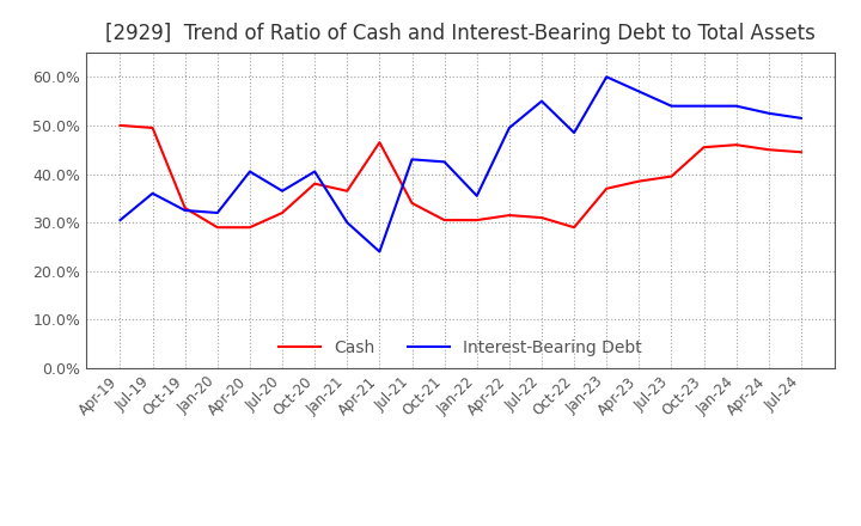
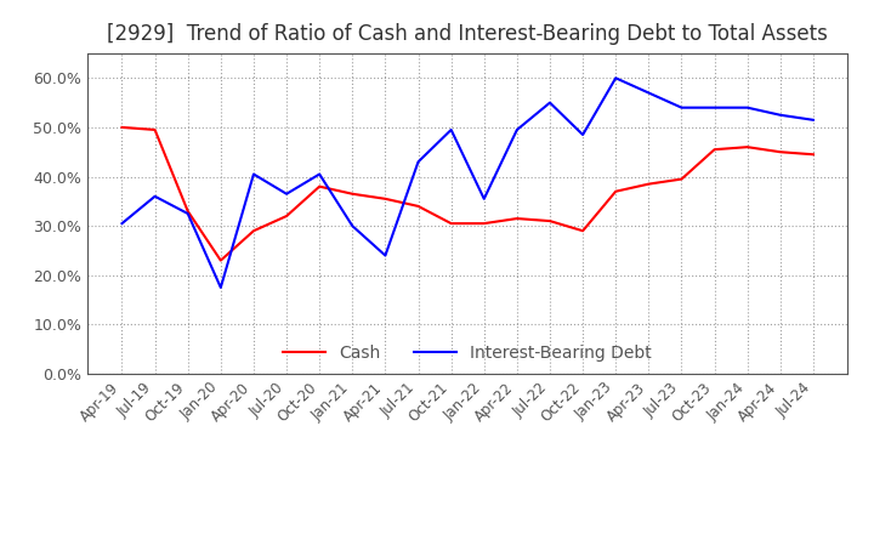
Cash/Jan-20: 29.0% -> 23.0%
Interest-Bearing Debt/Jan-20: 32.0% -> 17.5%
Cash/Apr-21: 46.5% -> 35.5%
Interest-Bearing Debt/Oct-21: 42.5% -> 49.5%
